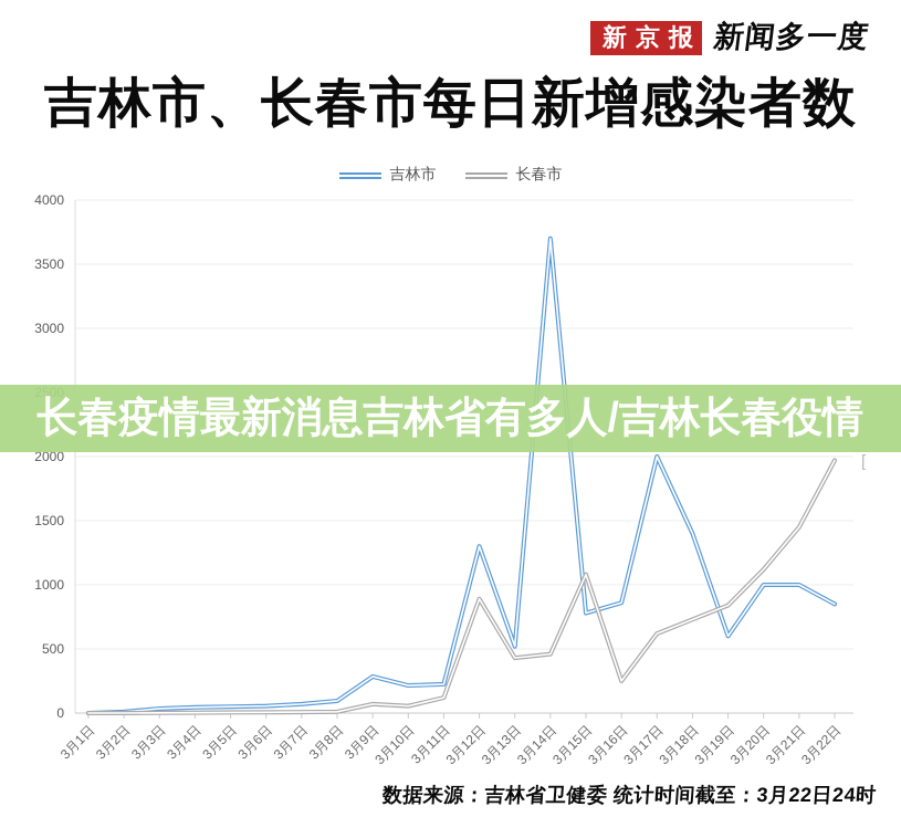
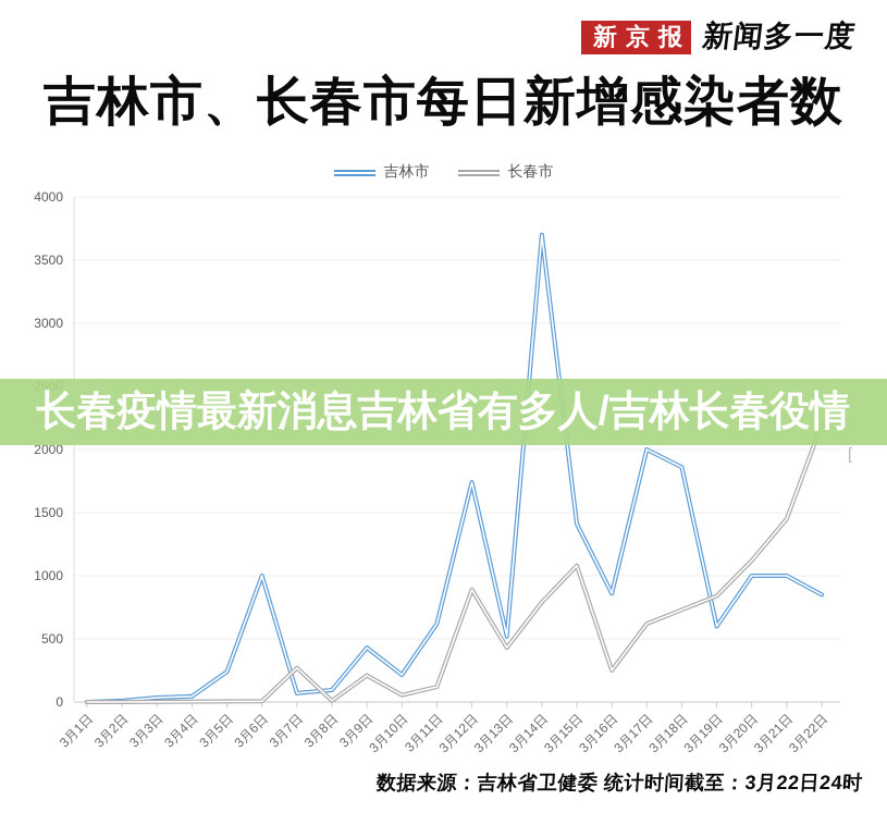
吉林市/3月5日: 50 -> 240
吉林市/3月6日: 60 -> 1000
长春市/3月7日: 10 -> 270
吉林市/3月9日: 280 -> 430
长春市/3月9日: 70 -> 210
吉林市/3月11日: 220 -> 620
吉林市/3月12日: 1300 -> 1740
长春市/3月14日: 460 -> 790
吉林市/3月15日: 780 -> 1410
吉林市/3月18日: 1400 -> 1860
长春市/3月22日: 1970 -> 2200
